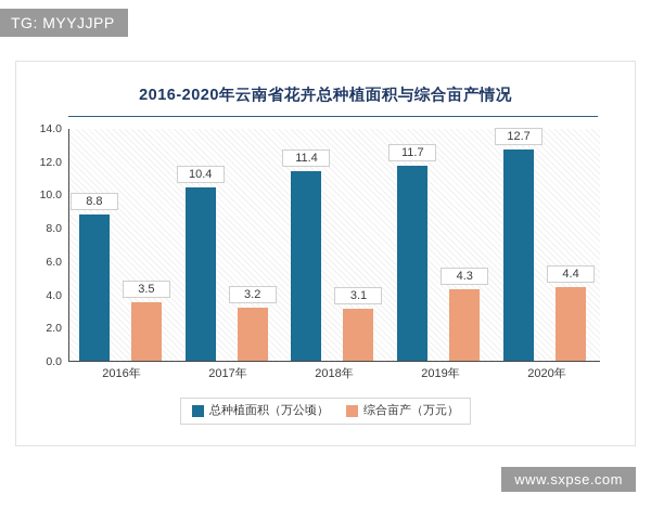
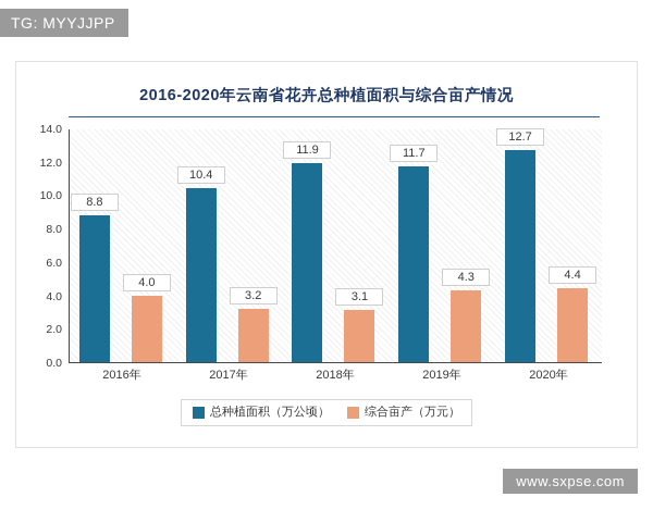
综合亩产（万元）/2016年: 3.5 -> 4.0
总种植面积（万公顷）/2018年: 11.4 -> 11.9
